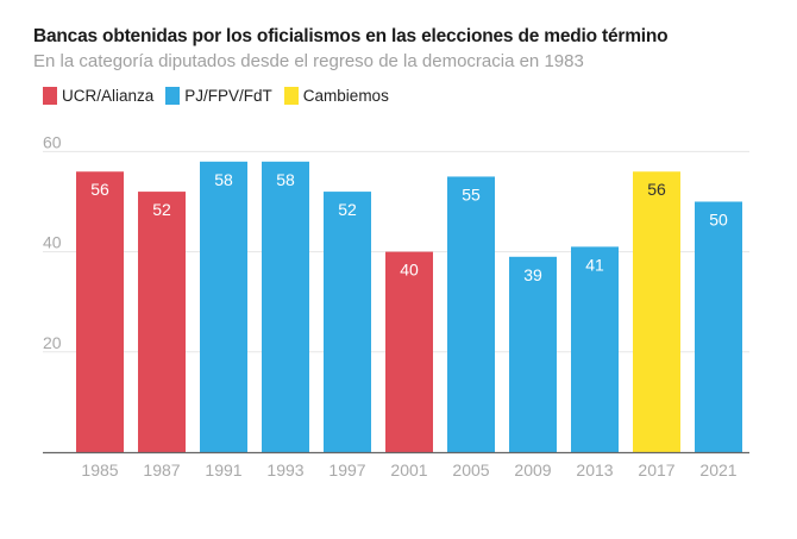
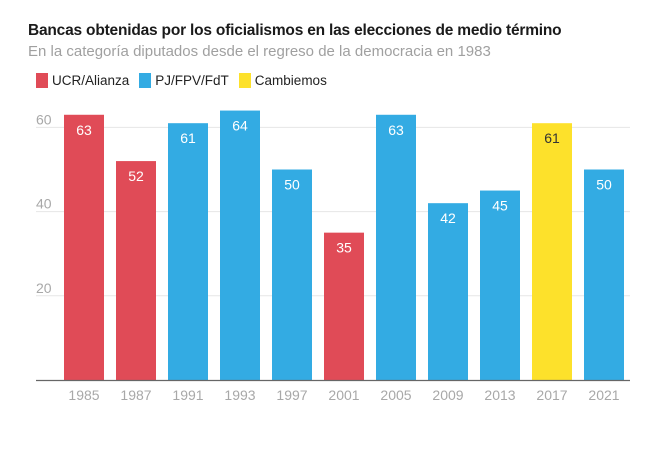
1985: 56 -> 63
1991: 58 -> 61
1993: 58 -> 64
1997: 52 -> 50
2001: 40 -> 35
2005: 55 -> 63
2009: 39 -> 42
2013: 41 -> 45
2017: 56 -> 61
